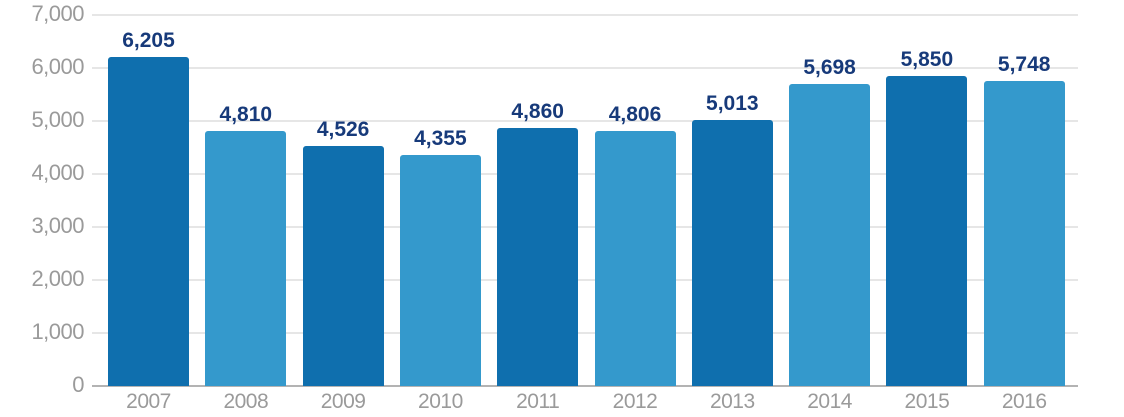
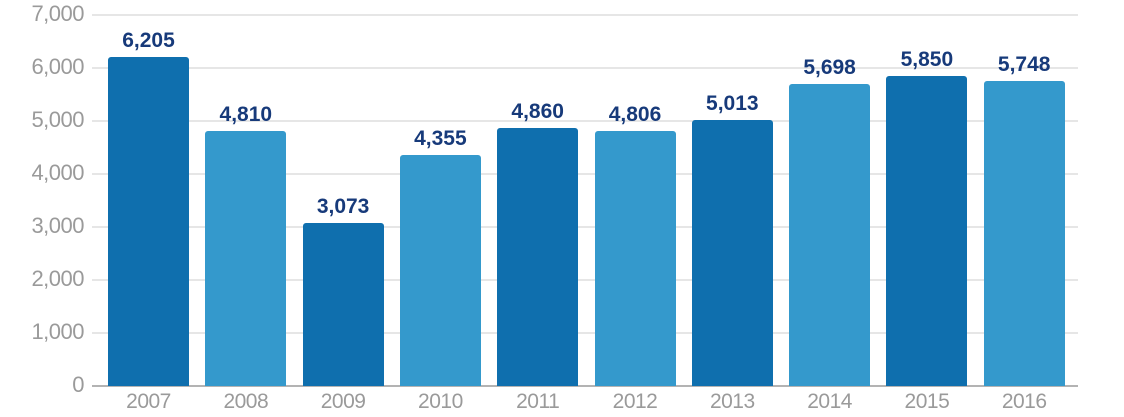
2009: 4,526 -> 3,073
